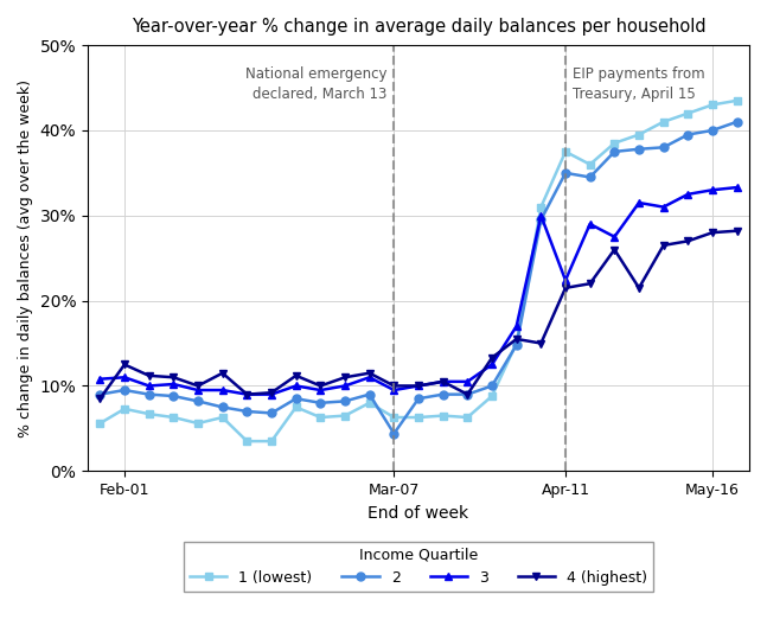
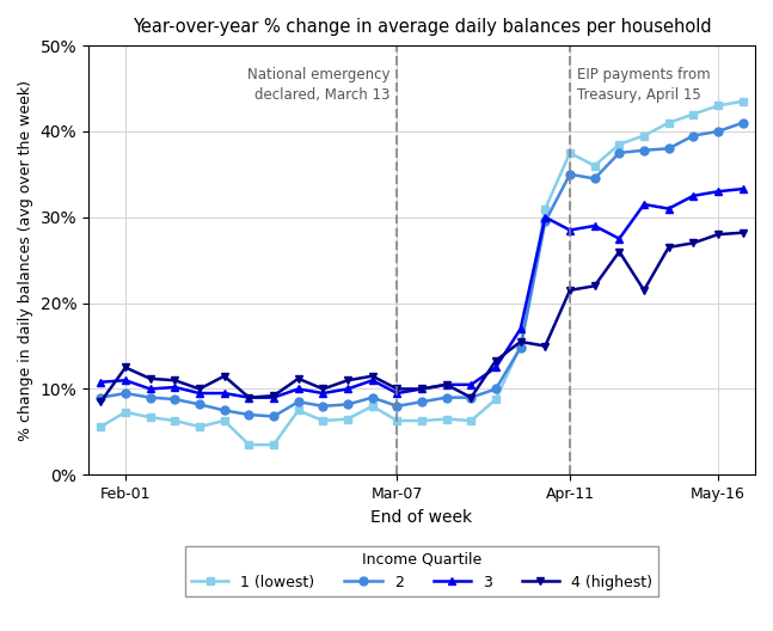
2/Mar-07: 4.4% -> 8.0%
3/Apr-11: 22.4% -> 28.5%
